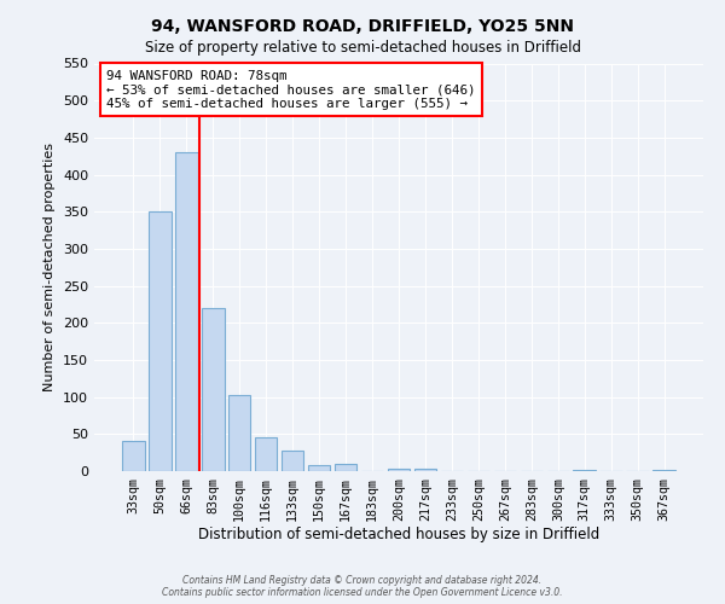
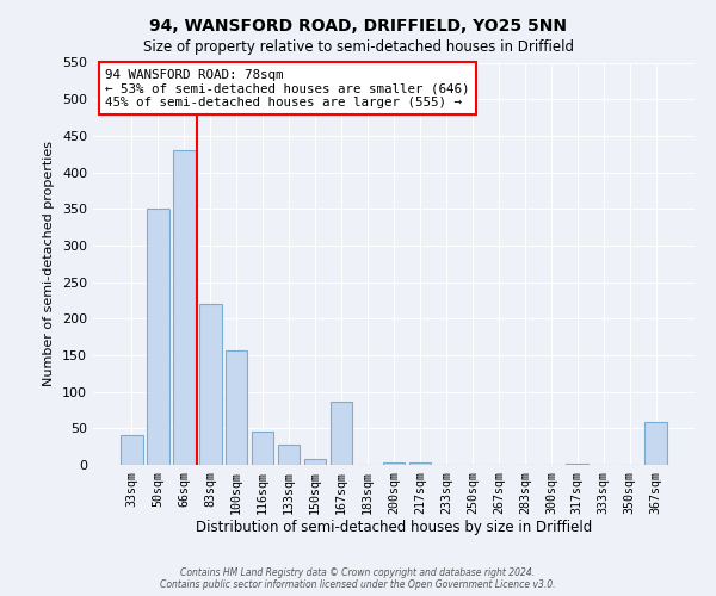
100sqm: 103 -> 156
167sqm: 10 -> 86
367sqm: 2 -> 58
